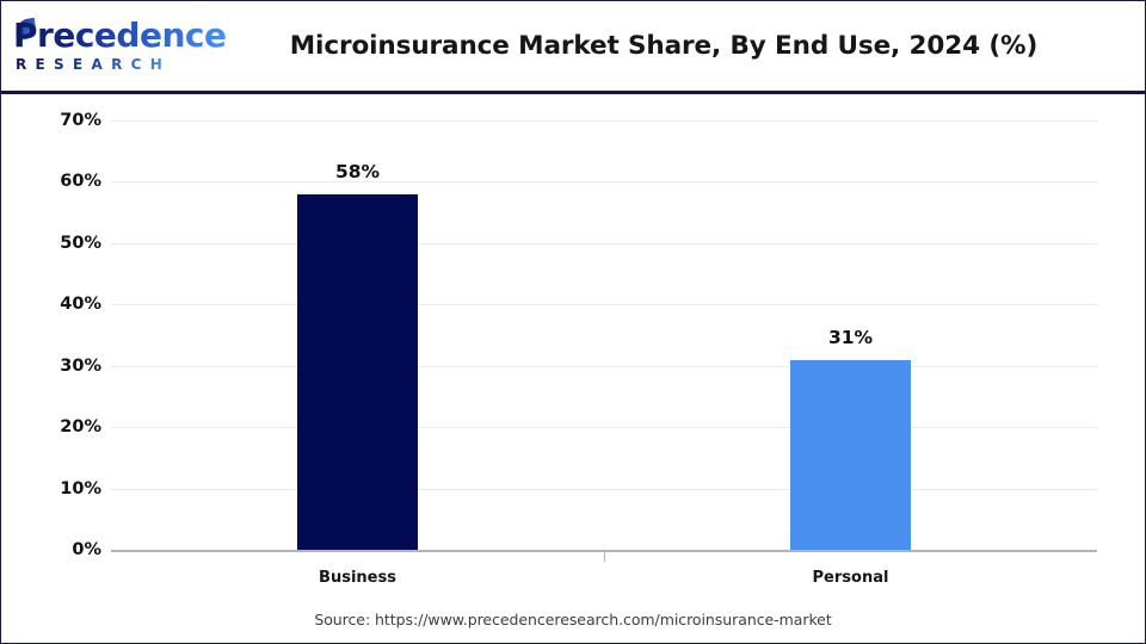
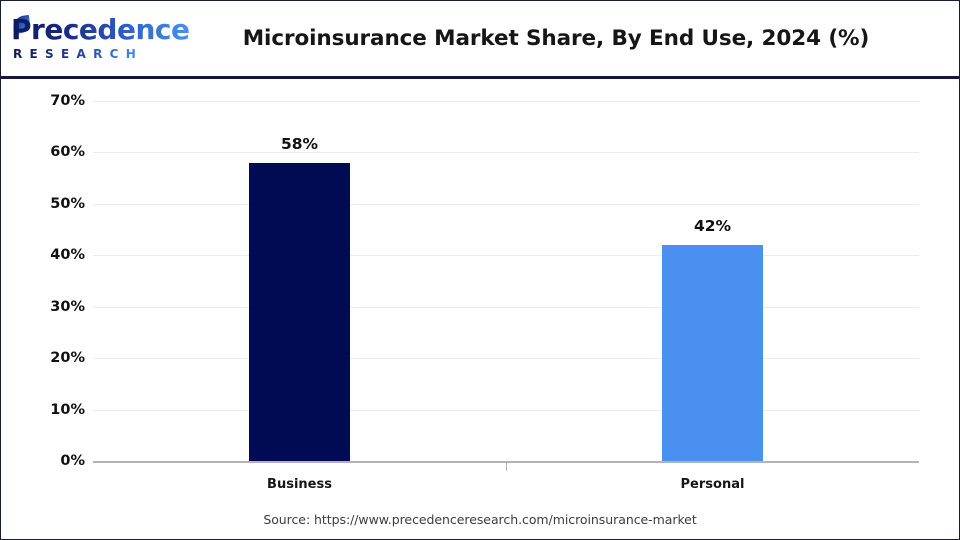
Personal: 31% -> 42%
